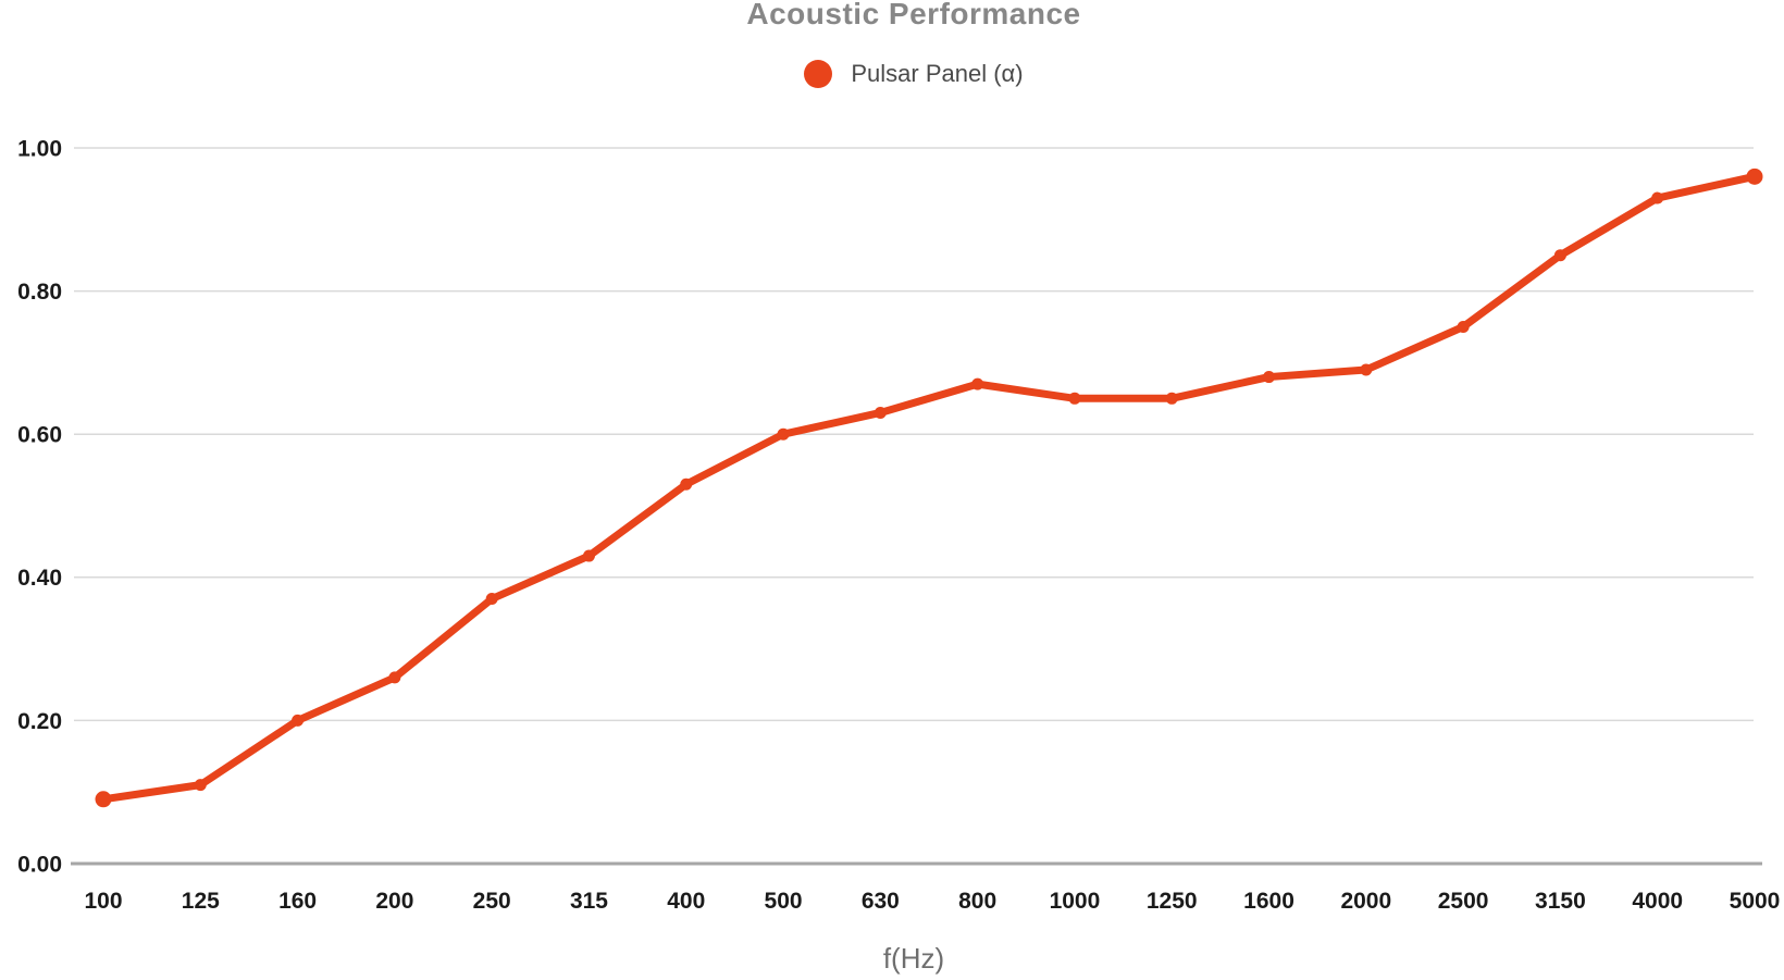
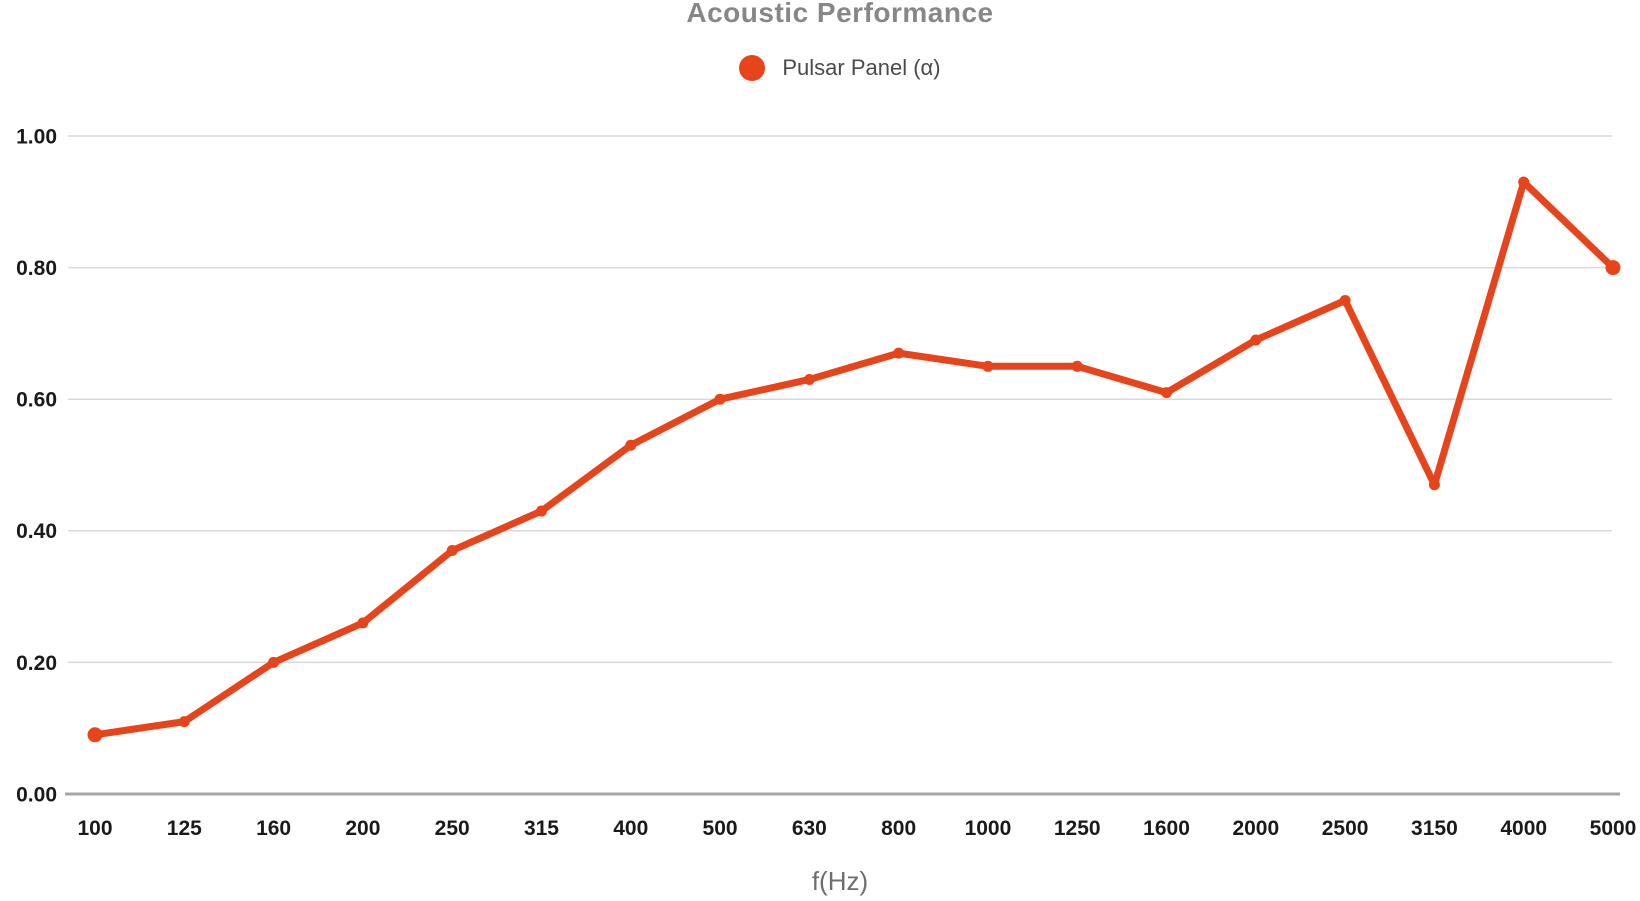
1600: 0.68 -> 0.61
3150: 0.85 -> 0.47
5000: 0.96 -> 0.80
